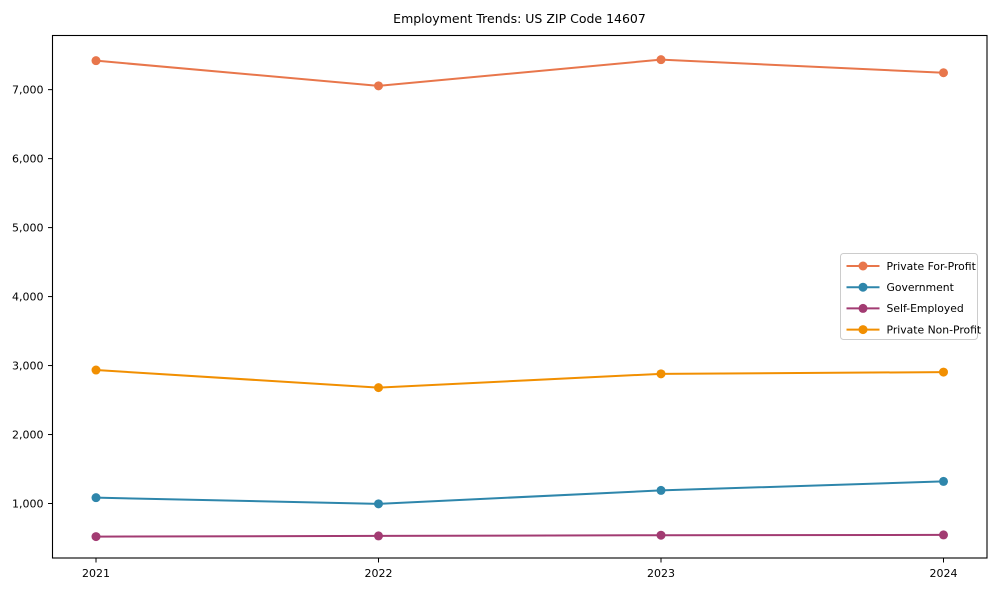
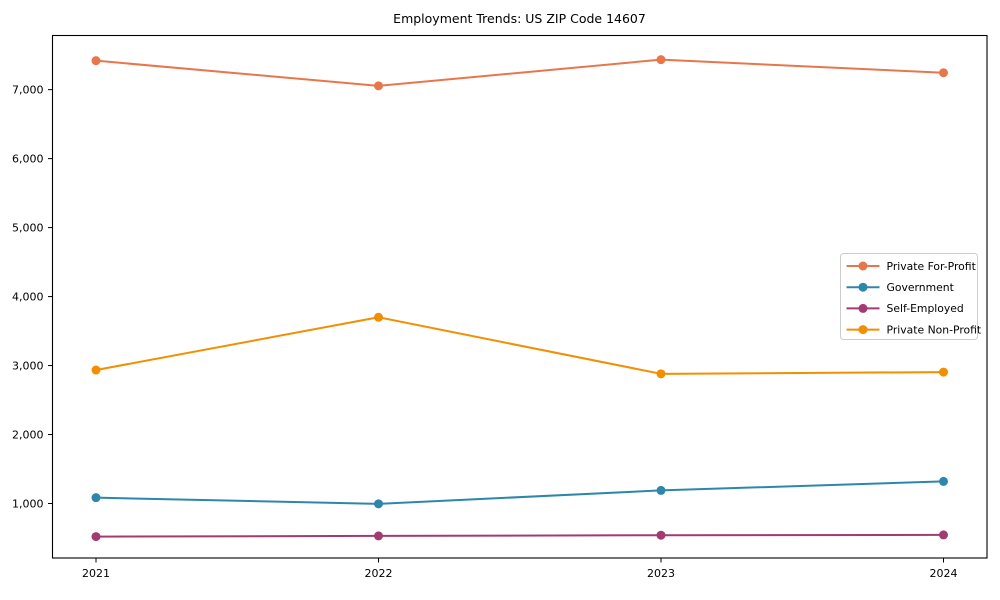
Private Non-Profit/2022: 2700 -> 3700
